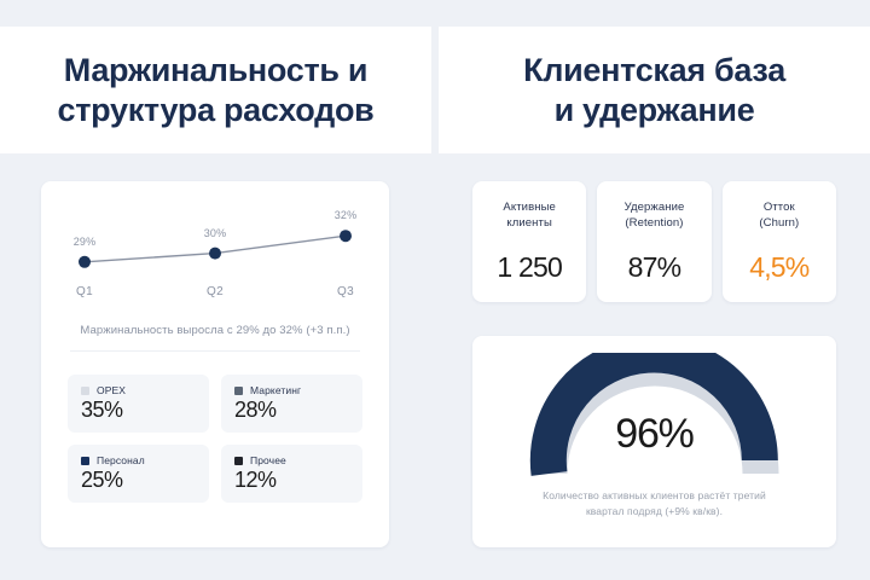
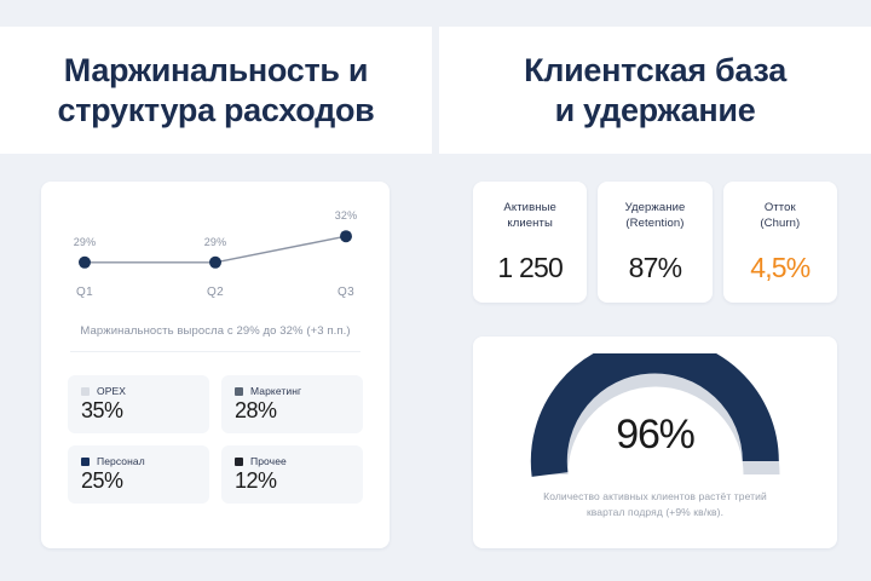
Q2: 30% -> 29%
